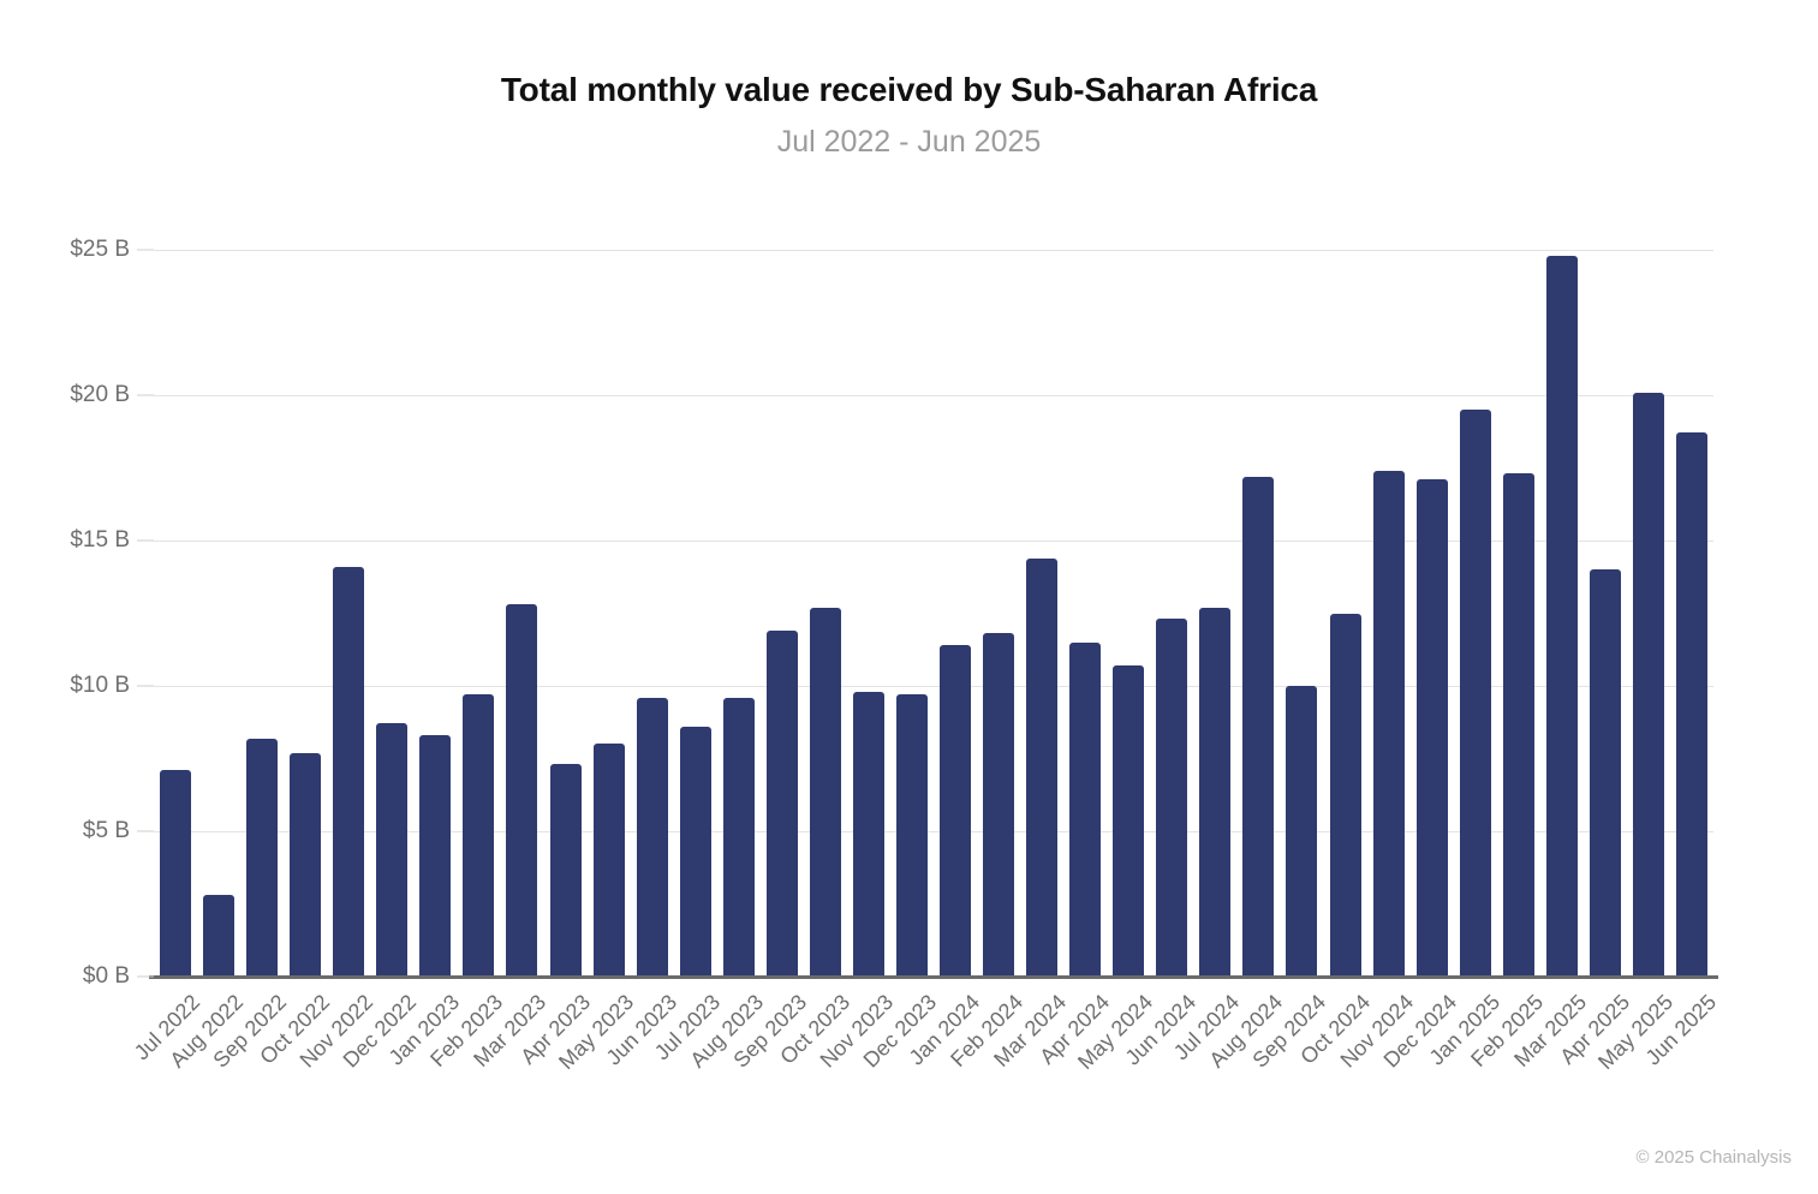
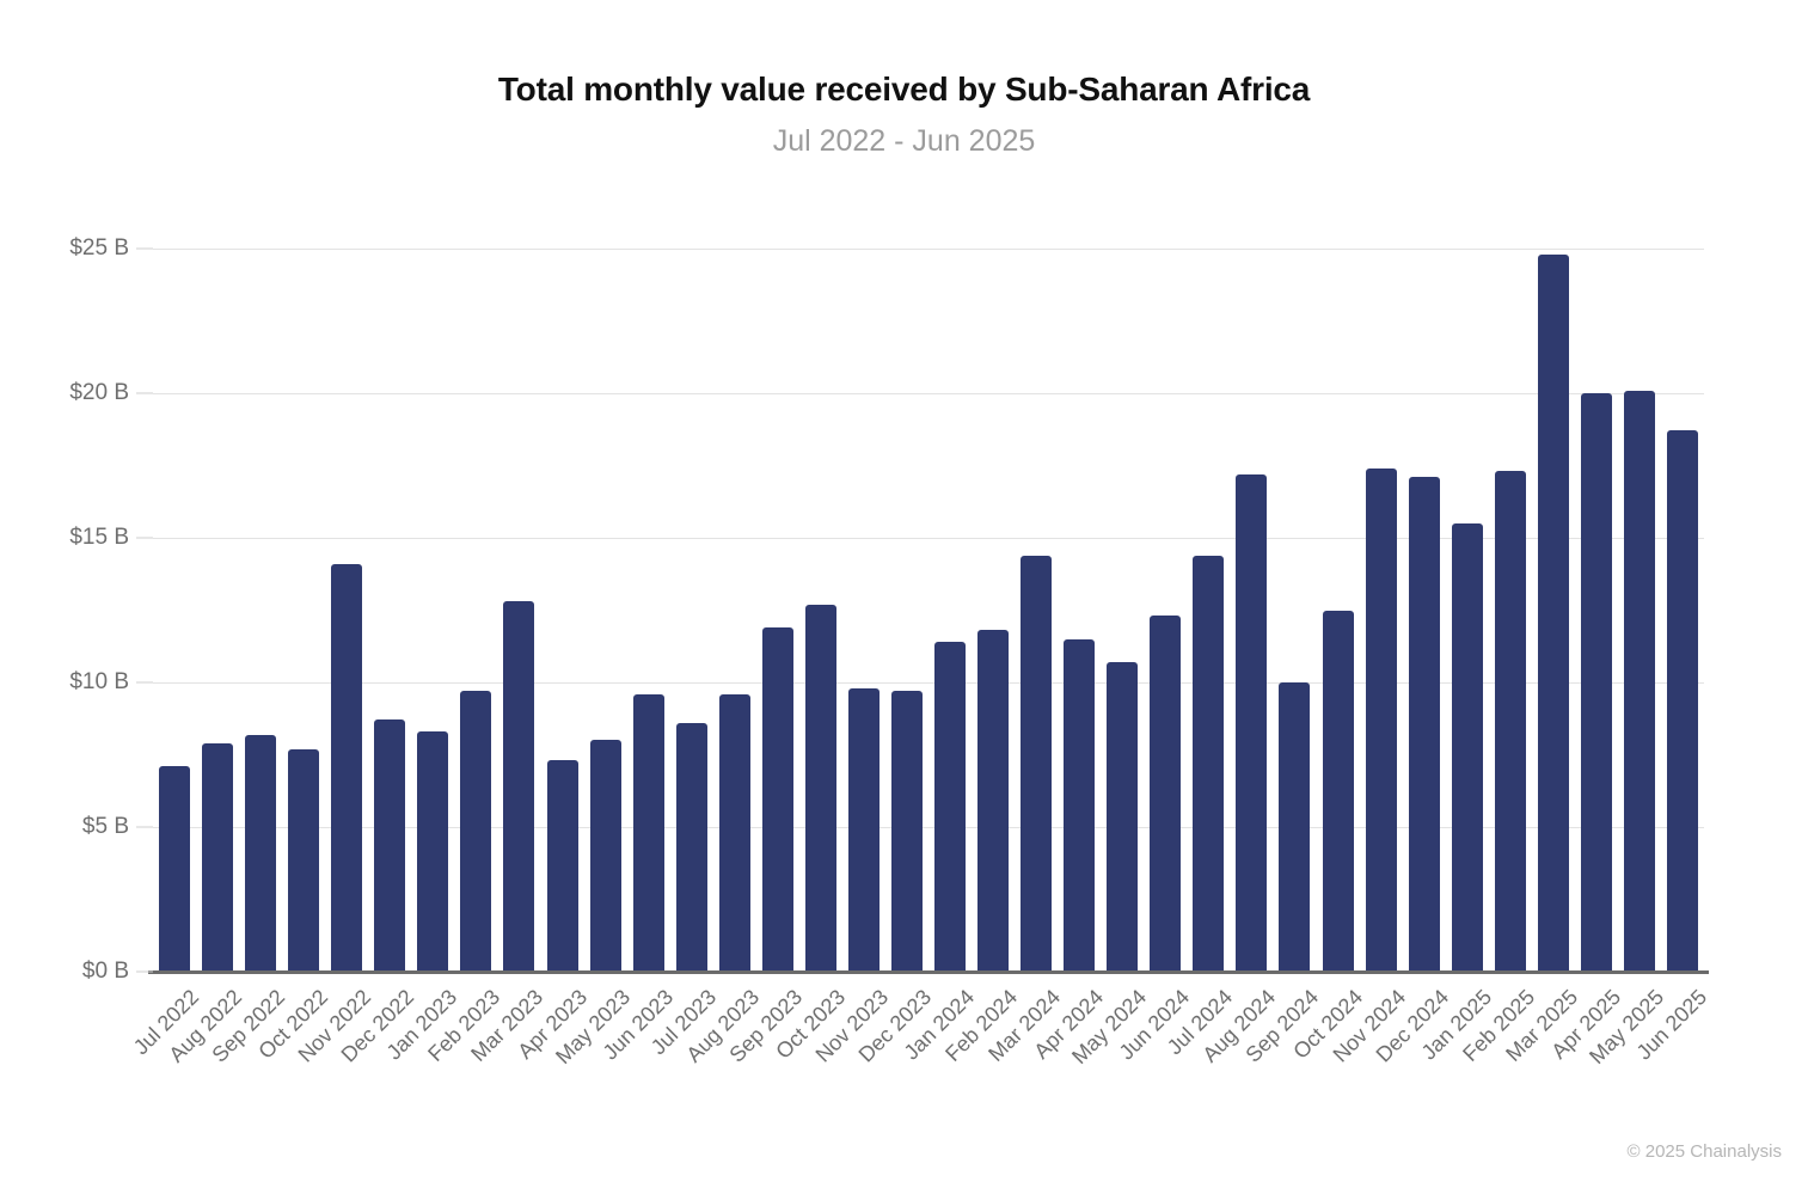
Aug 2022: $2.8B -> $7.9B
Jul 2024: $12.7B -> $14.4B
Jan 2025: $19.5B -> $15.5B
Apr 2025: $14.0B -> $20.0B
